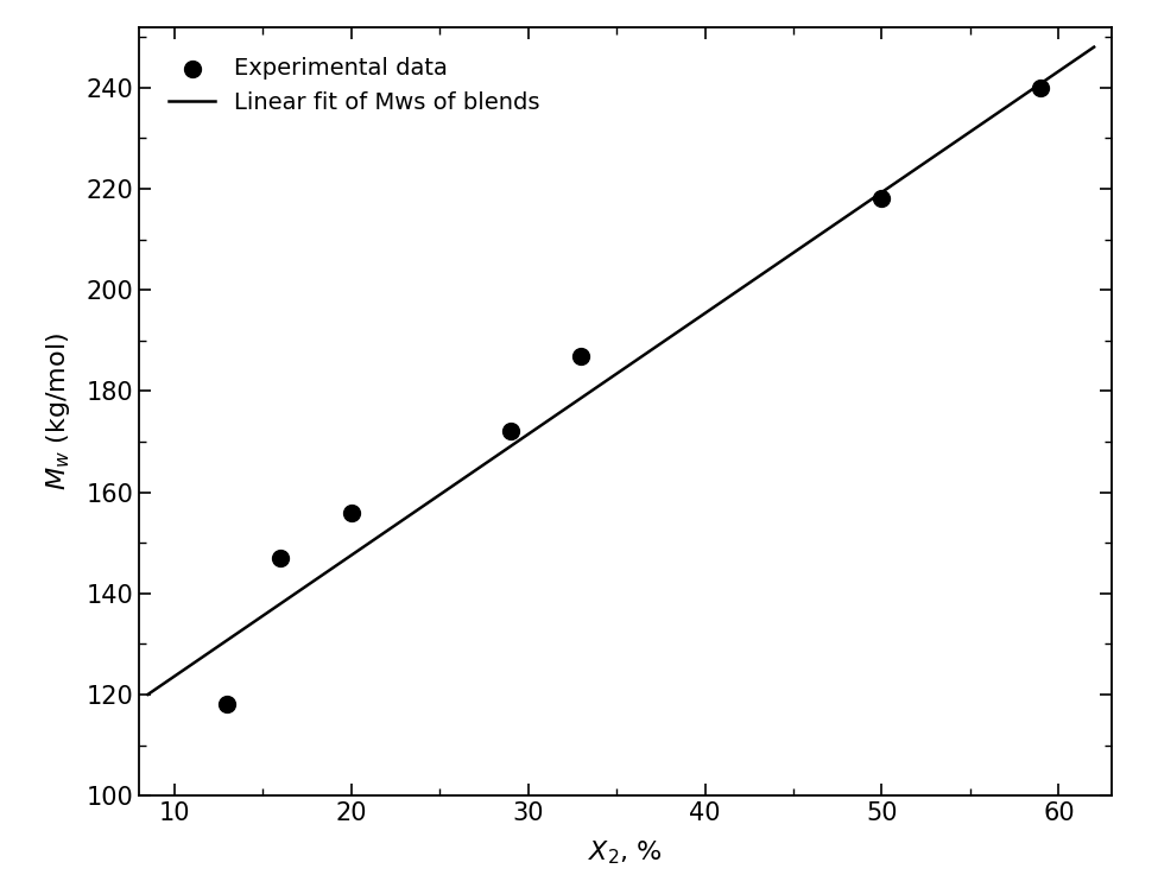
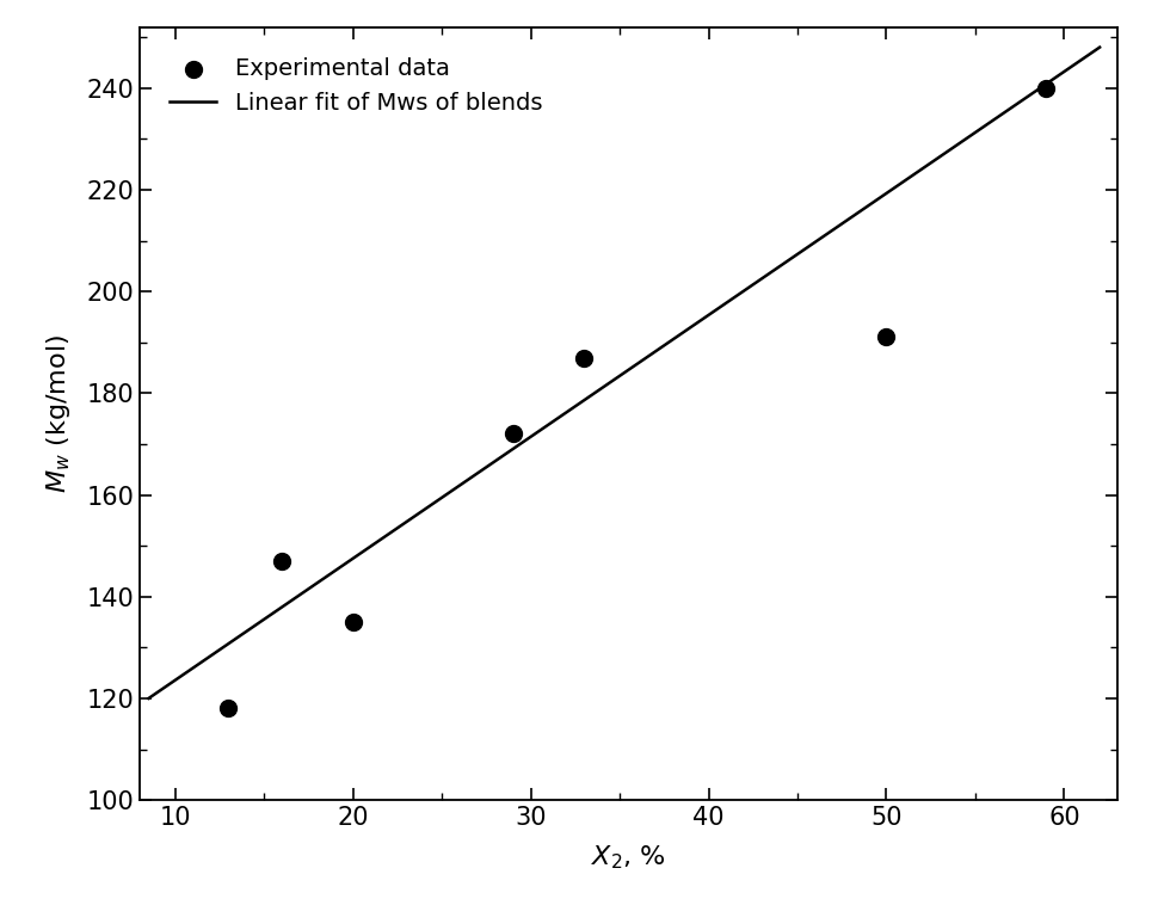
20: 156 -> 135
50: 218 -> 191
